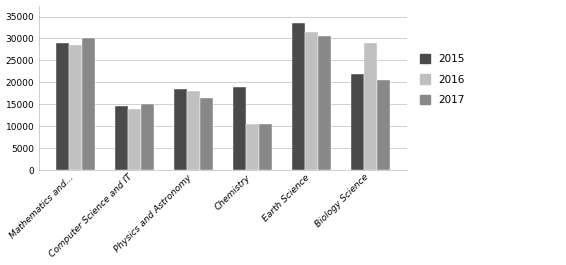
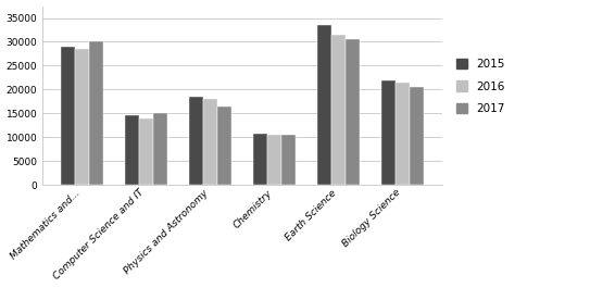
2015/Chemistry: 19000 -> 10800
2016/Biology Science: 29000 -> 21500
